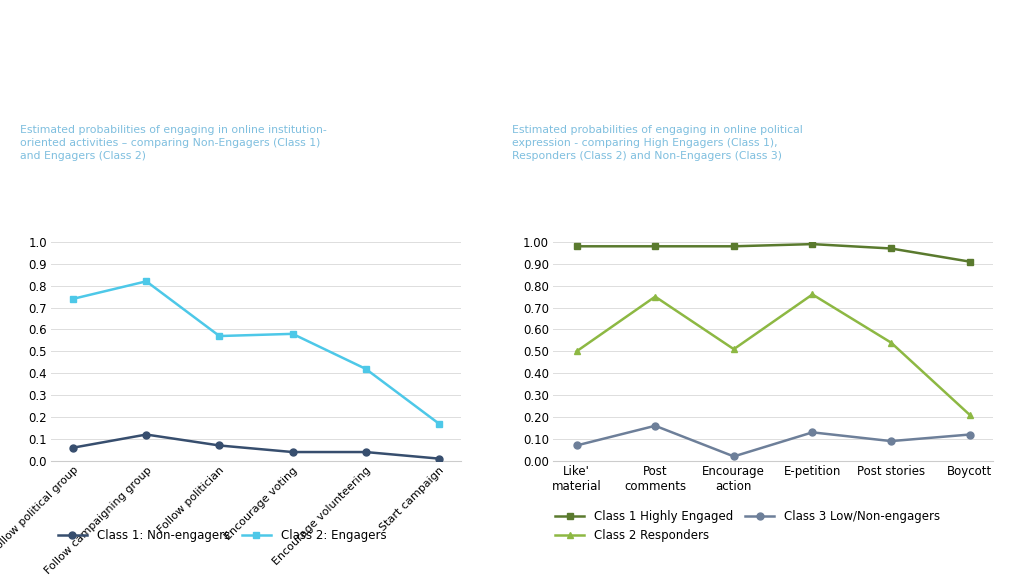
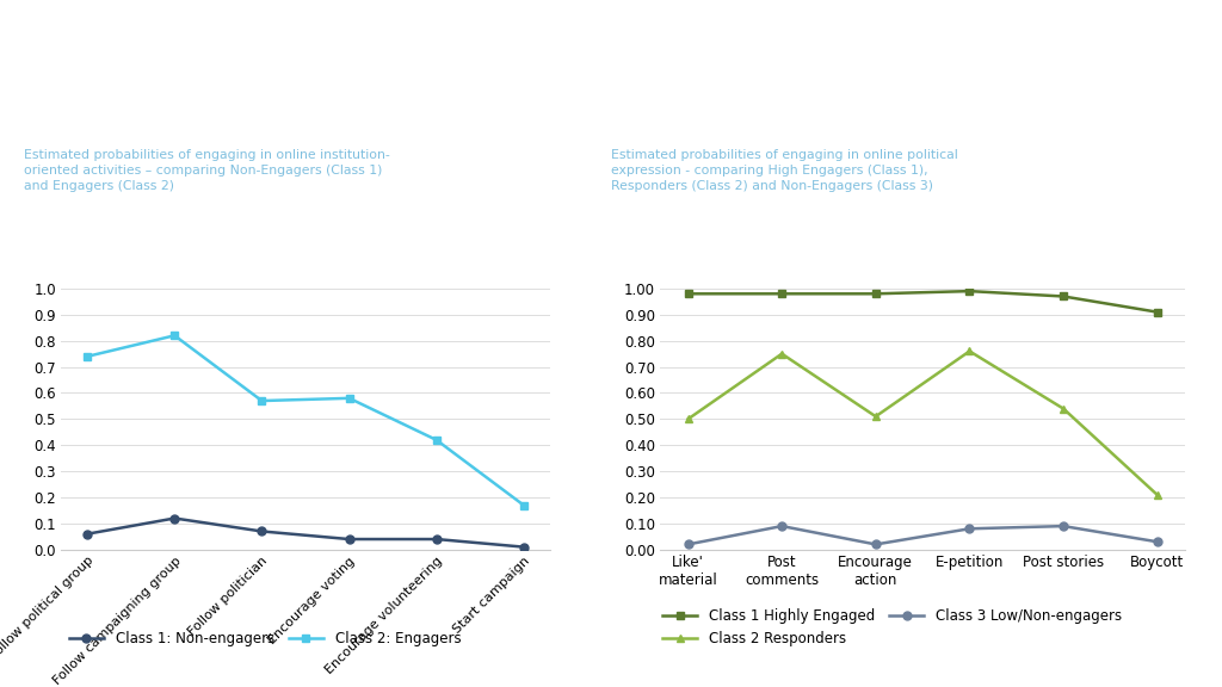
Class 3 Low/Non-engagers/Like' material: 0.07 -> 0.02
Class 3 Low/Non-engagers/Post comments: 0.16 -> 0.09
Class 3 Low/Non-engagers/E-petition: 0.13 -> 0.08
Class 3 Low/Non-engagers/Boycott: 0.12 -> 0.03
